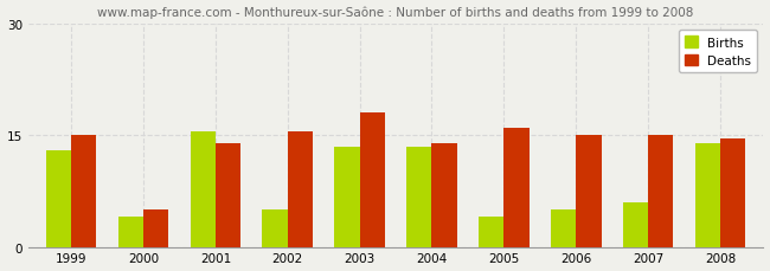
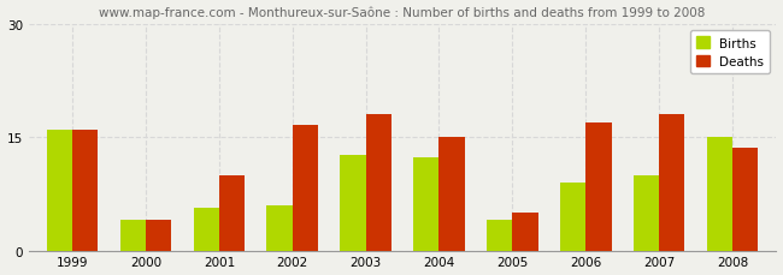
Births/1999: 13.0 -> 16.0
Deaths/1999: 15.0 -> 16.0
Deaths/2000: 5.0 -> 4.0
Births/2001: 15.5 -> 5.6
Deaths/2001: 14.0 -> 10.0
Births/2002: 5.0 -> 6.0
Deaths/2002: 15.5 -> 16.6
Births/2003: 13.5 -> 12.6
Births/2004: 13.5 -> 12.4
Deaths/2004: 14.0 -> 15.0
Deaths/2005: 16.0 -> 5.0
Births/2006: 5.0 -> 9.0
Deaths/2006: 15.0 -> 17.0
Births/2007: 6.0 -> 10.0
Deaths/2007: 15.0 -> 18.0
Births/2008: 14.0 -> 15.0
Deaths/2008: 14.5 -> 13.6
